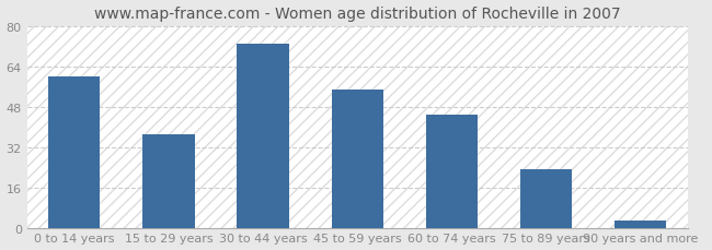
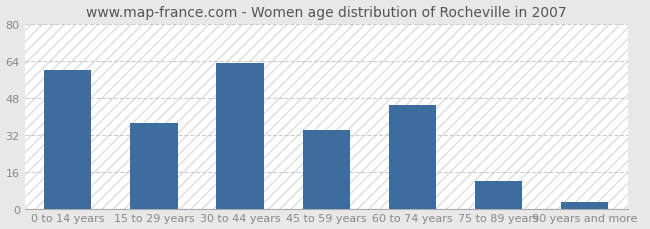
30 to 44 years: 73 -> 63
45 to 59 years: 55 -> 34
75 to 89 years: 23 -> 12
